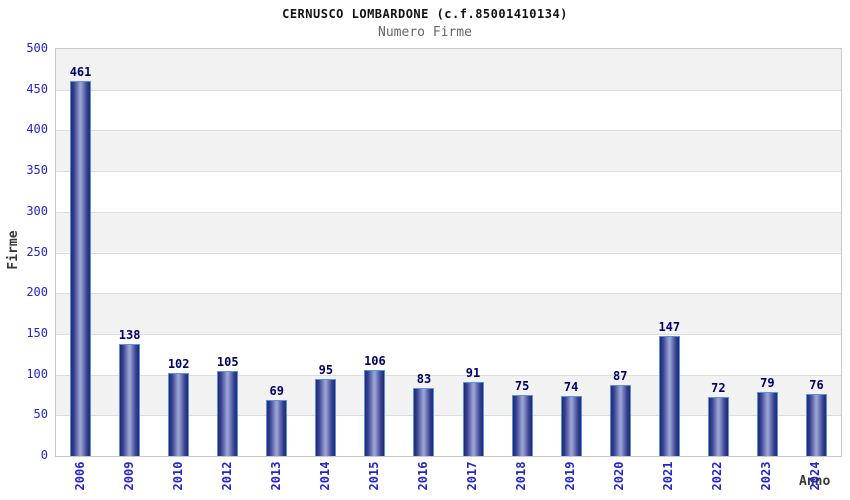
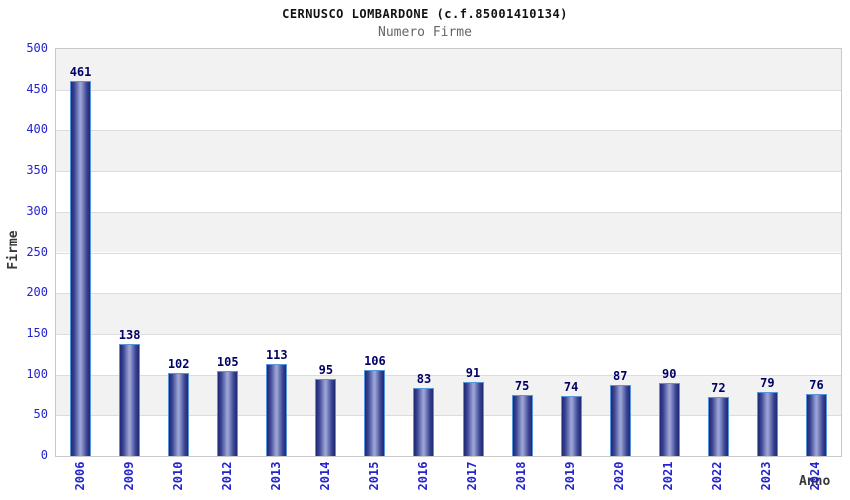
2013: 69 -> 113
2021: 147 -> 90
